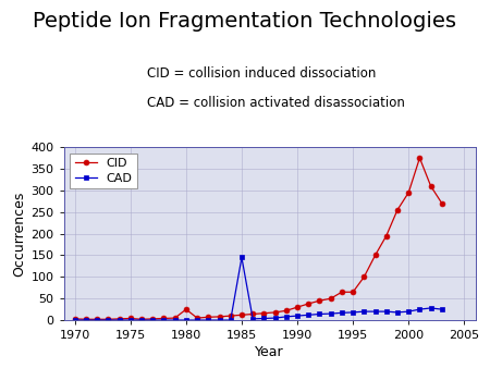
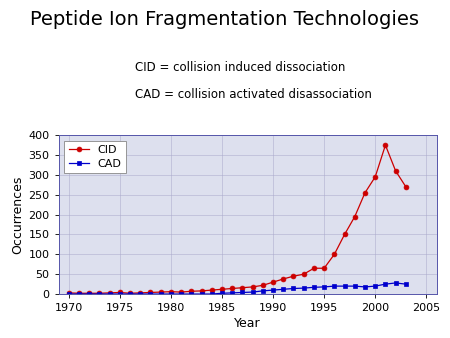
CID/1980: 25 -> 6
CAD/1985: 145 -> 2
